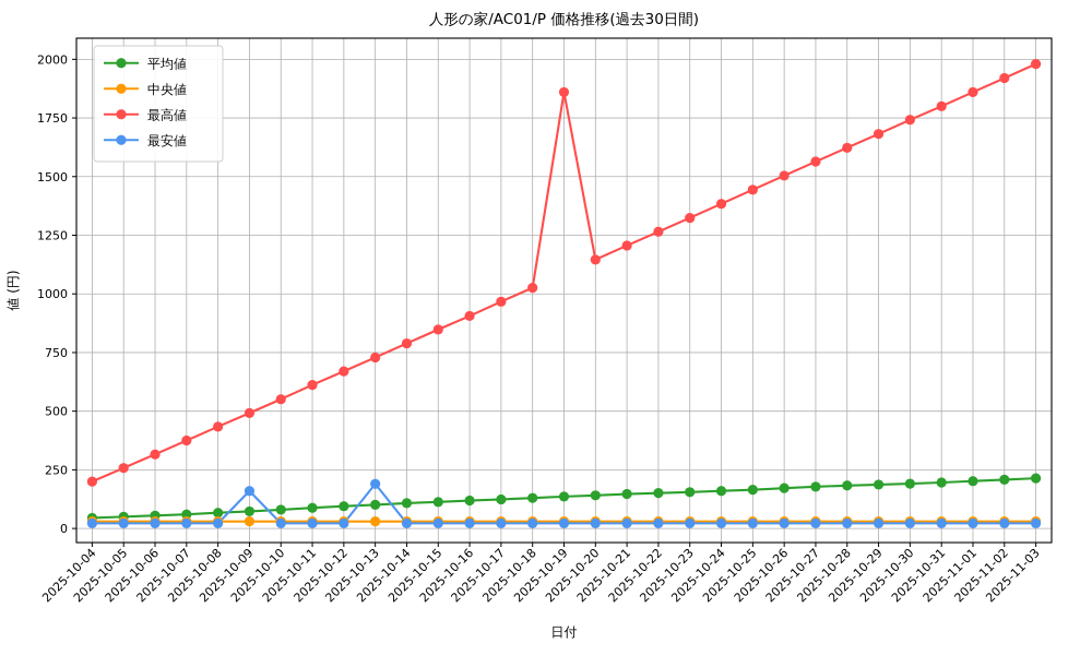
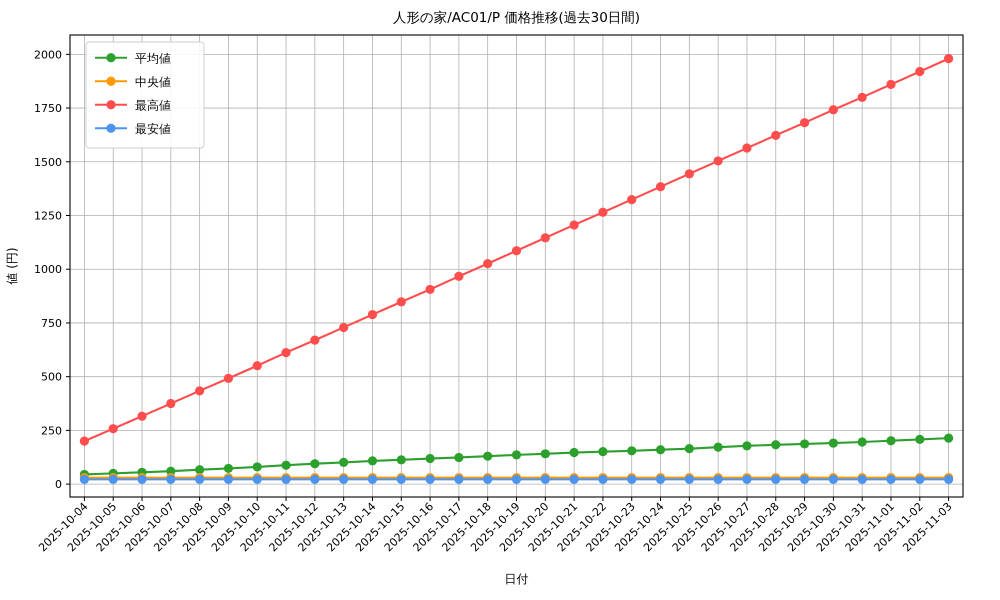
最安値/2025-10-09: 160 -> 20
最安値/2025-10-13: 190 -> 20
最高値/2025-10-19: 1860 -> 1090
